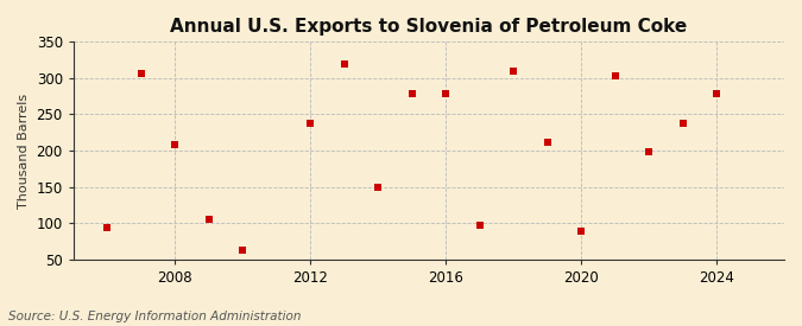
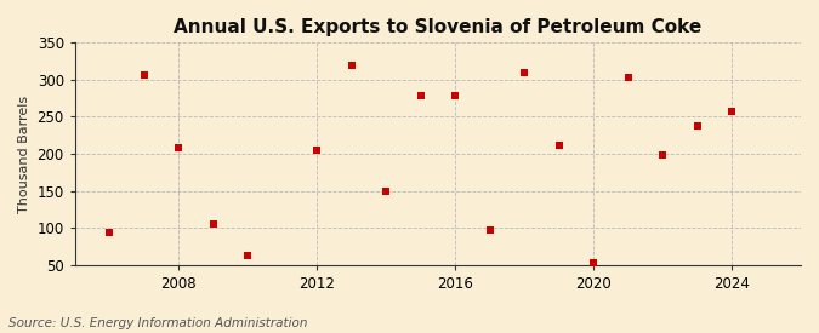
2012: 238 -> 205
2020: 88 -> 52
2024: 278 -> 258
